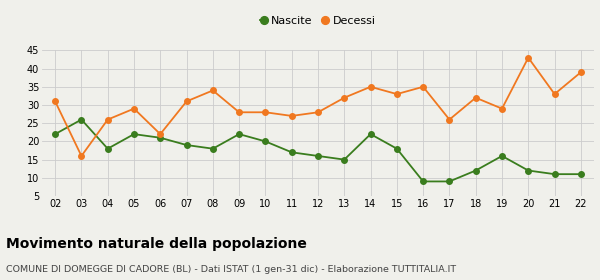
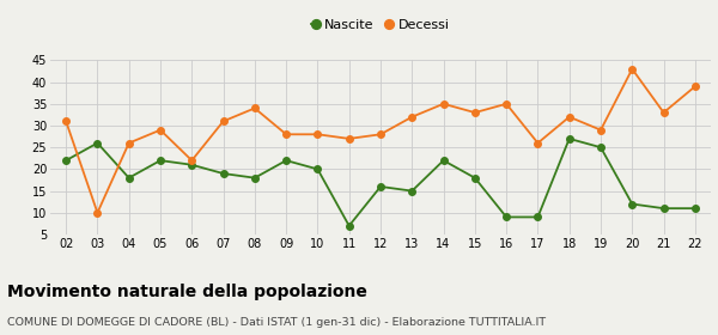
Decessi/03: 16 -> 10
Nascite/11: 17 -> 7
Nascite/18: 12 -> 27
Nascite/19: 16 -> 25
